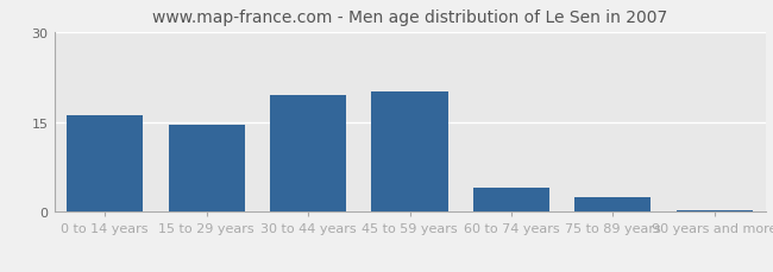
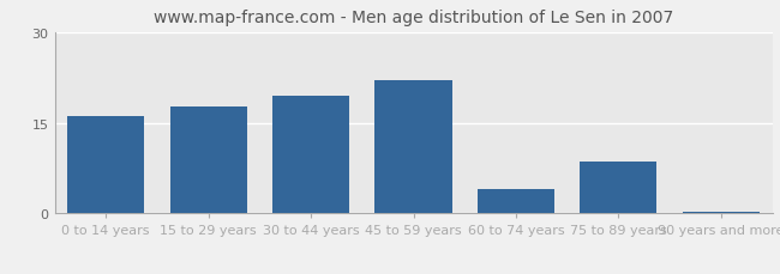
15 to 29 years: 14.5 -> 17.6
45 to 59 years: 20.0 -> 22.0
75 to 89 years: 2.5 -> 8.6
